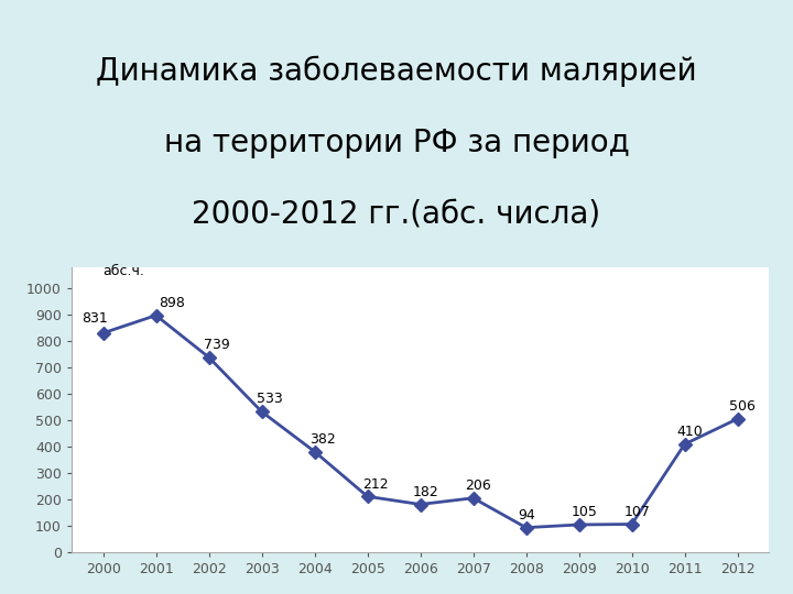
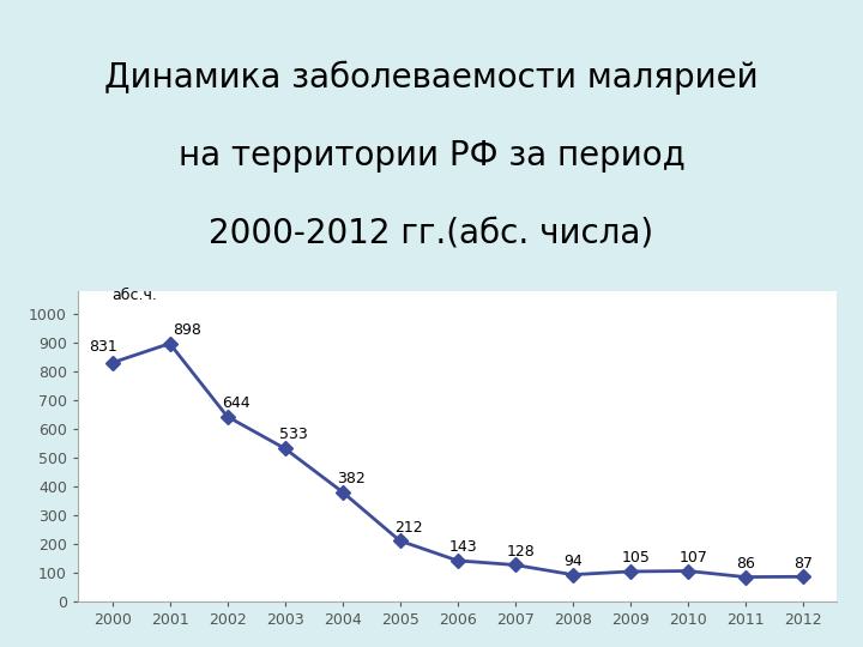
2002: 739 -> 644
2006: 182 -> 143
2007: 206 -> 128
2011: 410 -> 86
2012: 506 -> 87
